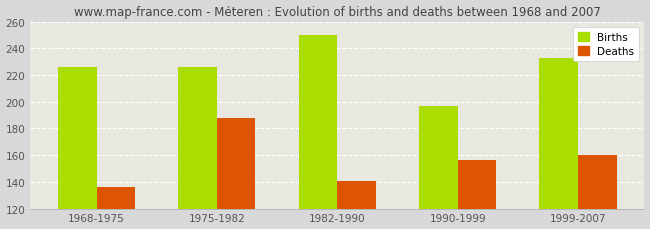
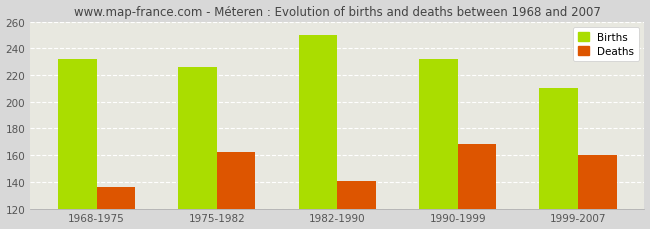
Births/1968-1975: 226 -> 232
Deaths/1975-1982: 188 -> 162
Births/1990-1999: 197 -> 232
Deaths/1990-1999: 156 -> 168
Births/1999-2007: 233 -> 210
